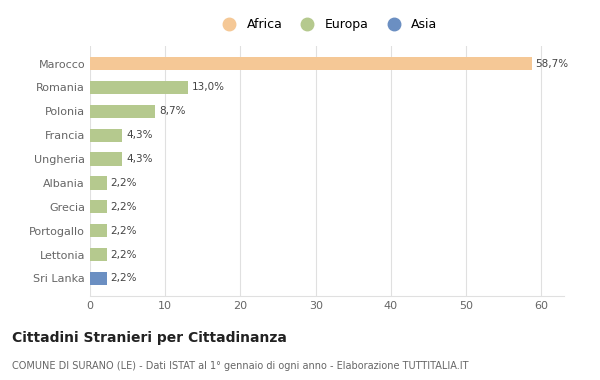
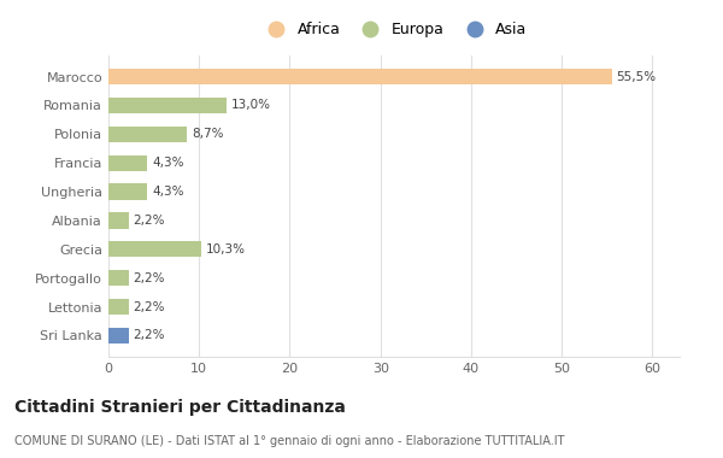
Marocco: 58,7% -> 55,5%
Grecia: 2,2% -> 10,3%
